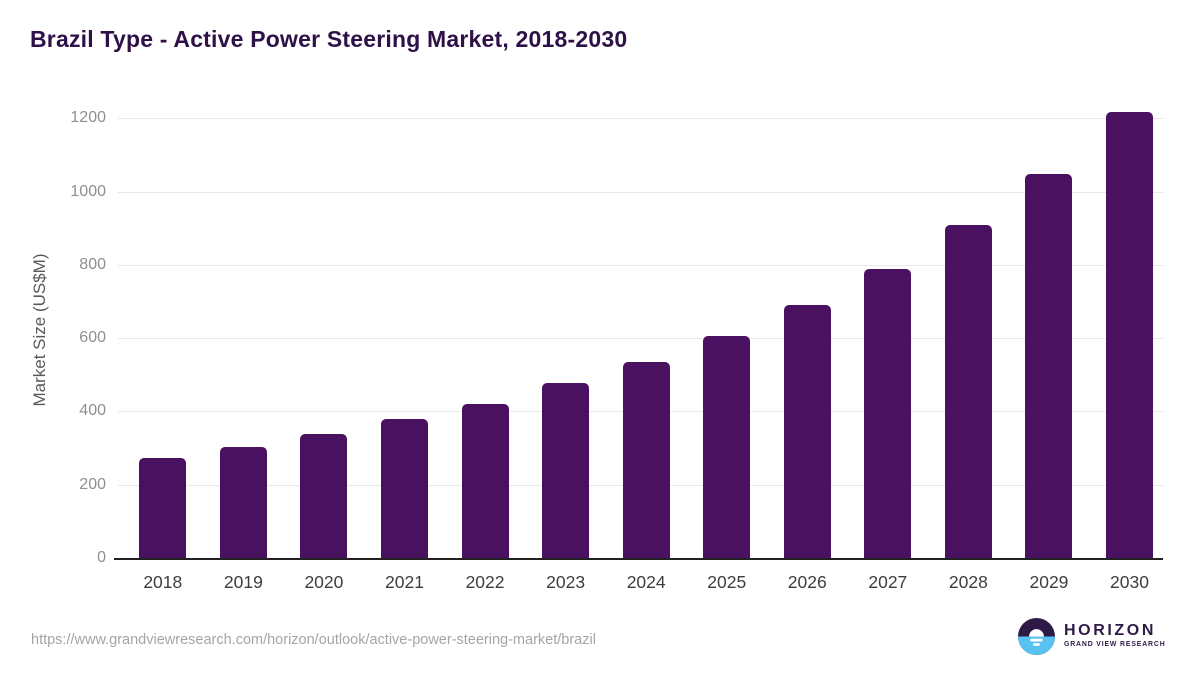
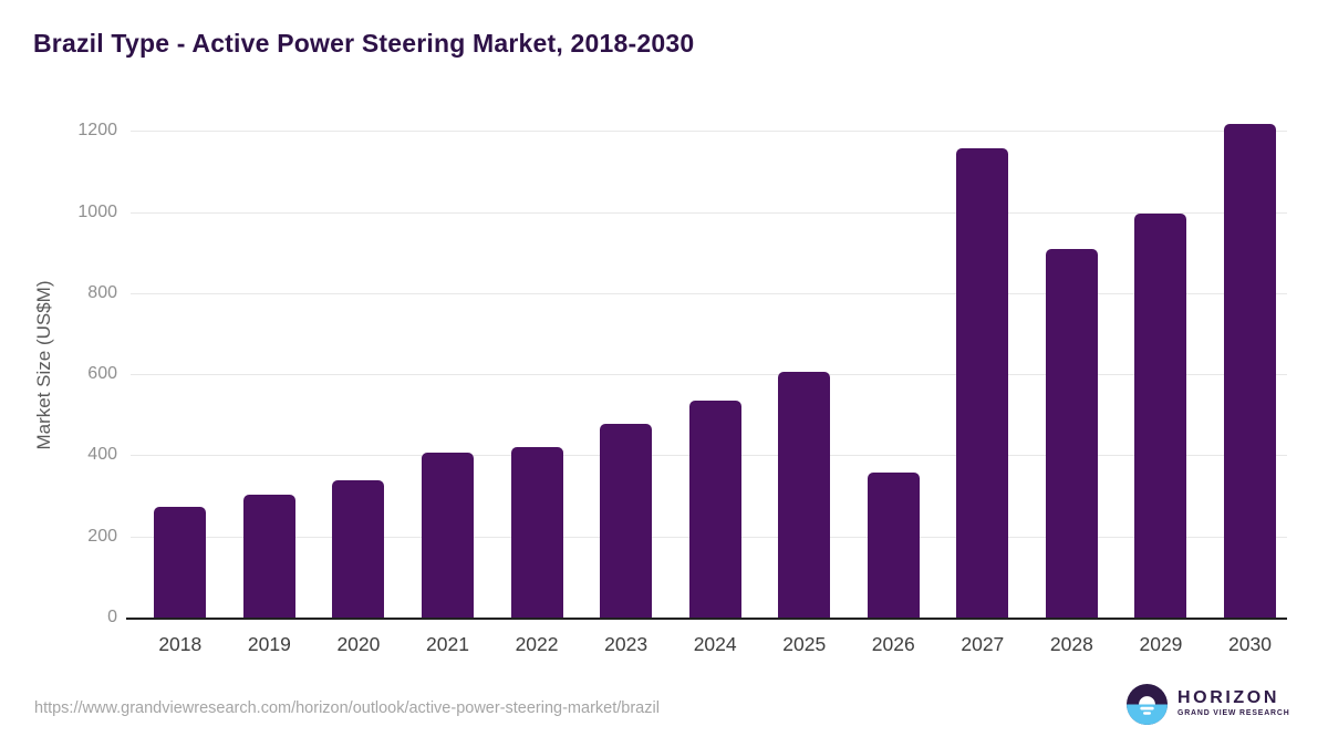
2021: 380 -> 410
2026: 690 -> 360
2027: 790 -> 1160
2029: 1050 -> 1000
